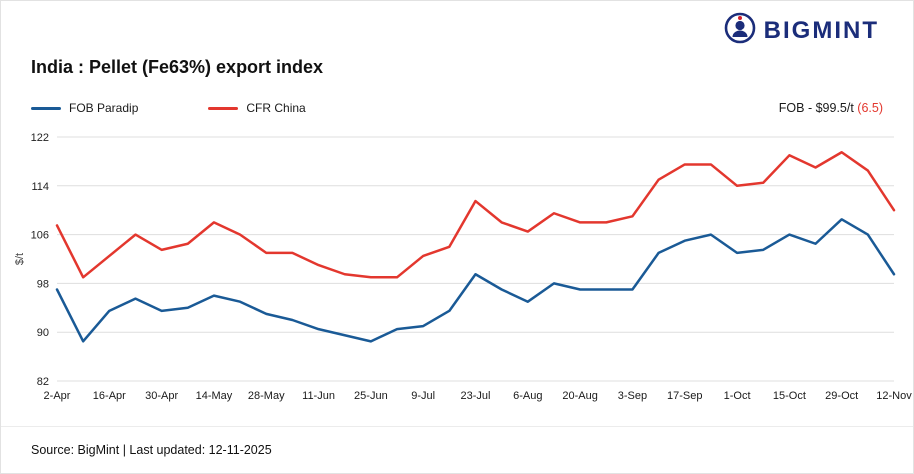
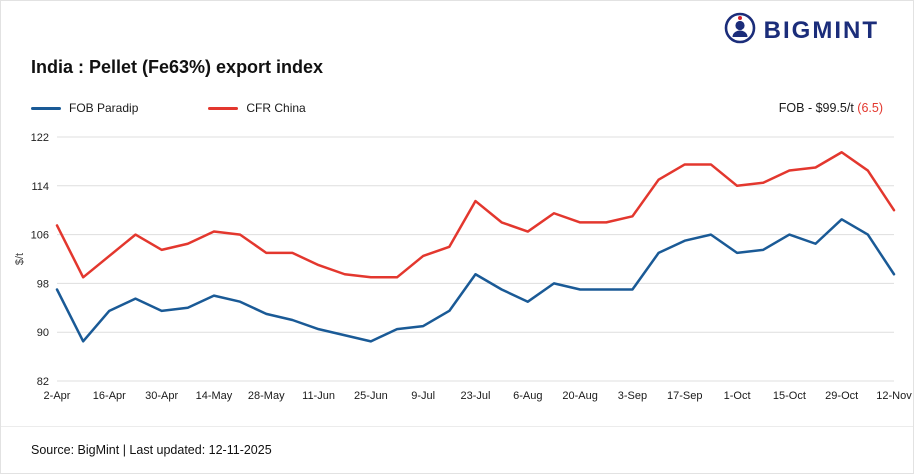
CFR China/14-May: 108 -> 106
CFR China/15-Oct: 119 -> 116
